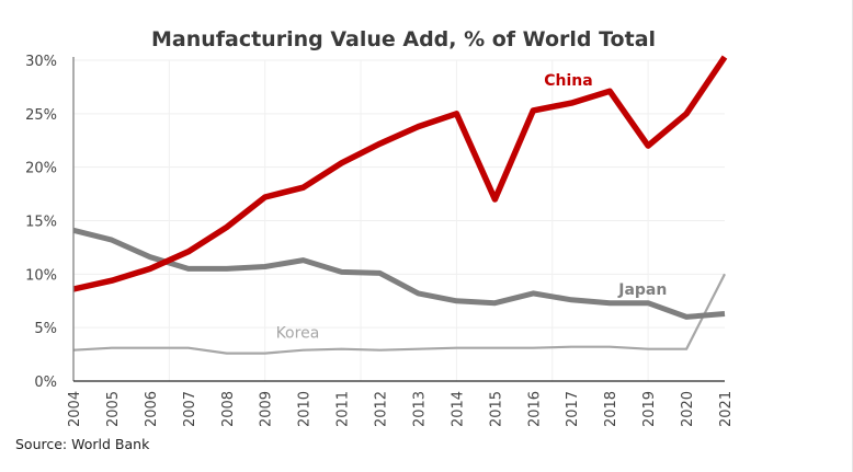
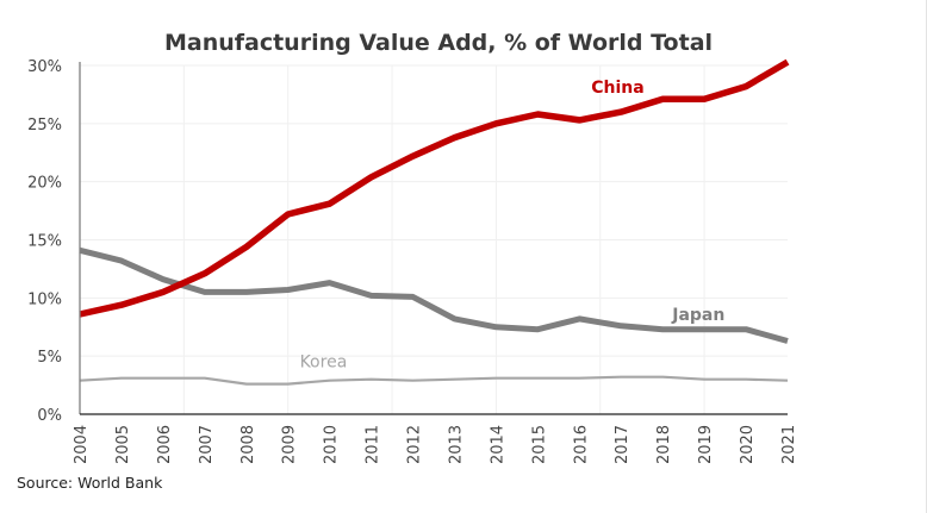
China/2015: 17% -> 26%
China/2019: 22% -> 27%
China/2020: 25% -> 28%
Japan/2020: 6% -> 7%
Korea/2021: 10% -> 3%
